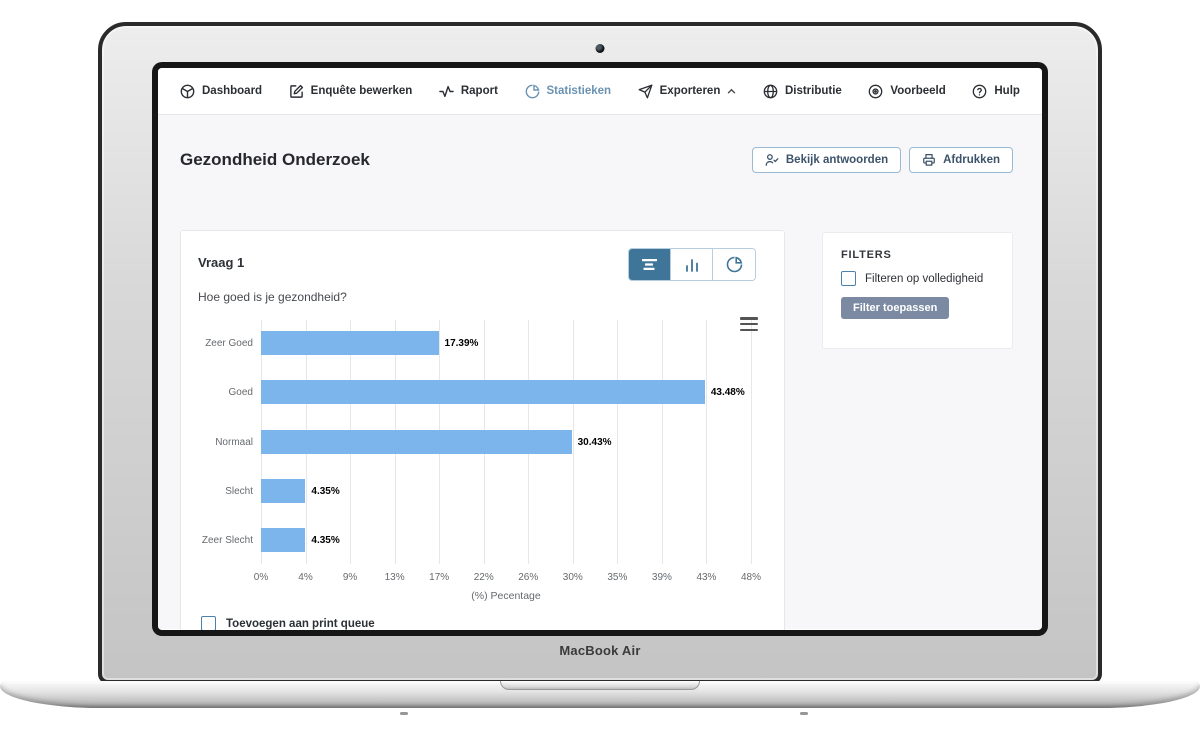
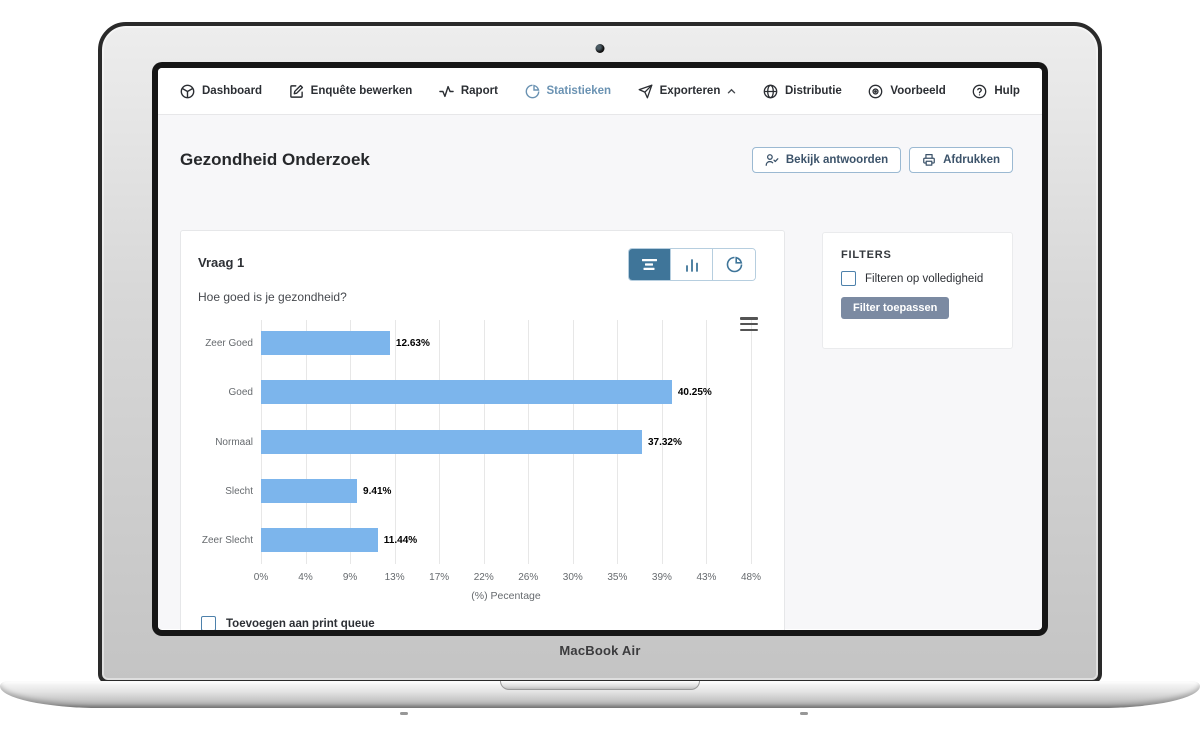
Zeer Goed: 17.39% -> 12.63%
Goed: 43.48% -> 40.25%
Normaal: 30.43% -> 37.32%
Slecht: 4.35% -> 9.41%
Zeer Slecht: 4.35% -> 11.44%
